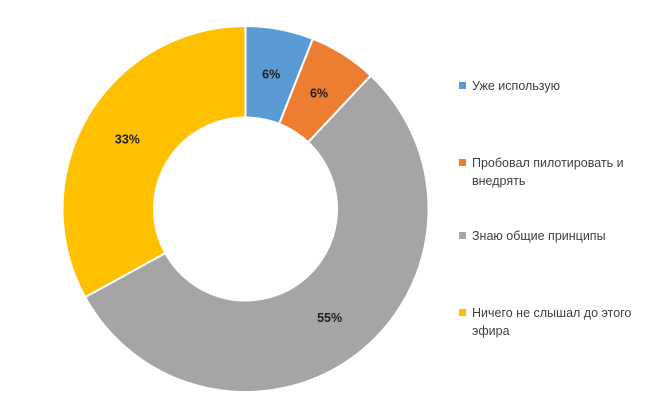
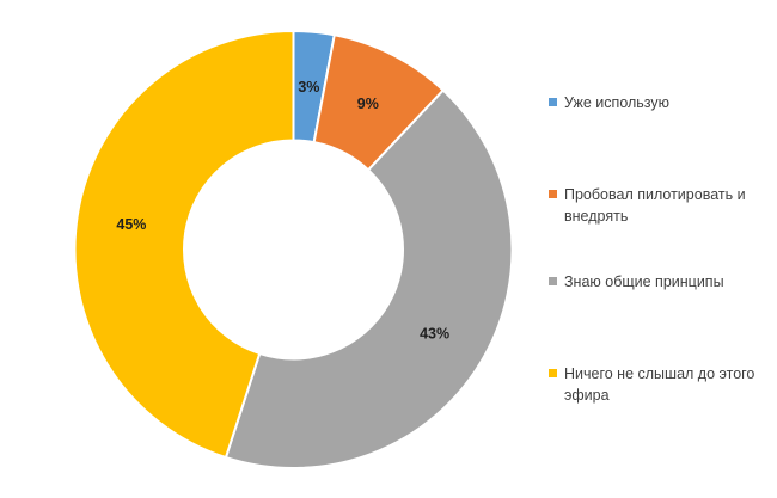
Уже использую: 6% -> 3%
Пробовал пилотировать и внедрять: 6% -> 9%
Знаю общие принципы: 55% -> 43%
Ничего не слышал до этого эфира: 33% -> 45%
